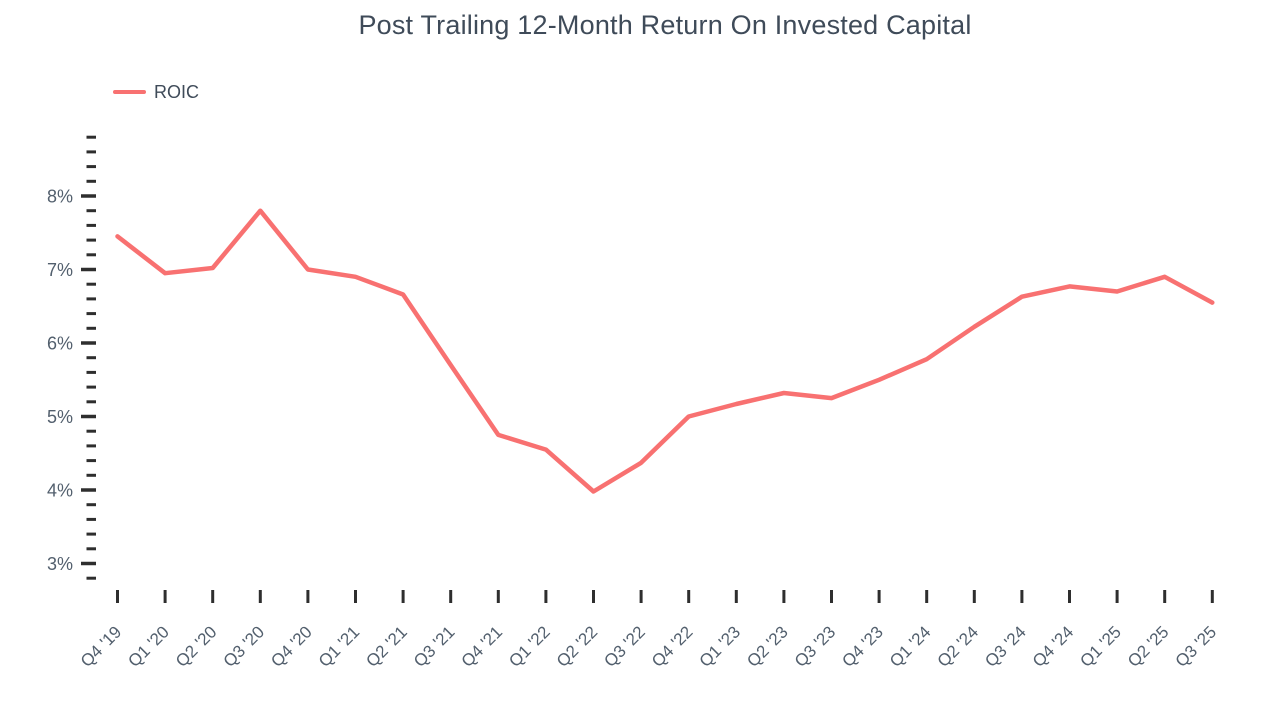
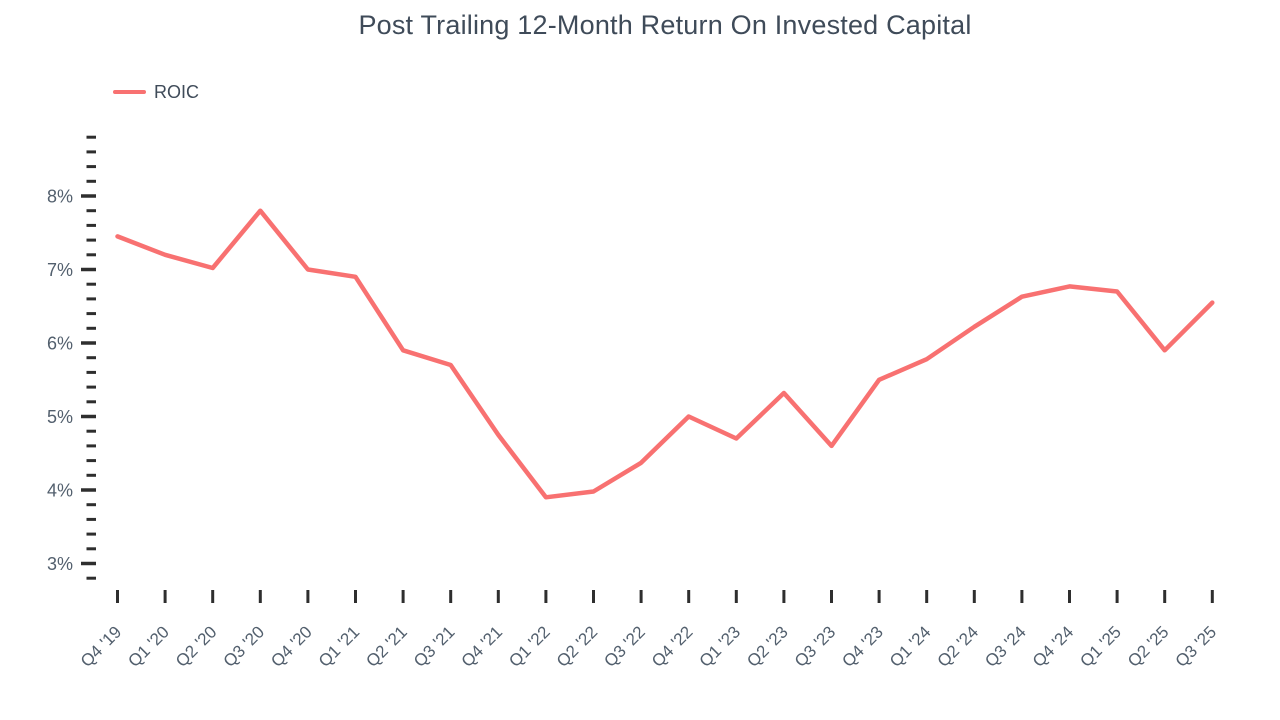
Q1 '20: 7.0% -> 7.2%
Q2 '21: 6.7% -> 5.9%
Q1 '22: 4.5% -> 3.9%
Q1 '23: 5.2% -> 4.7%
Q3 '23: 5.2% -> 4.6%
Q2 '25: 6.9% -> 5.9%
